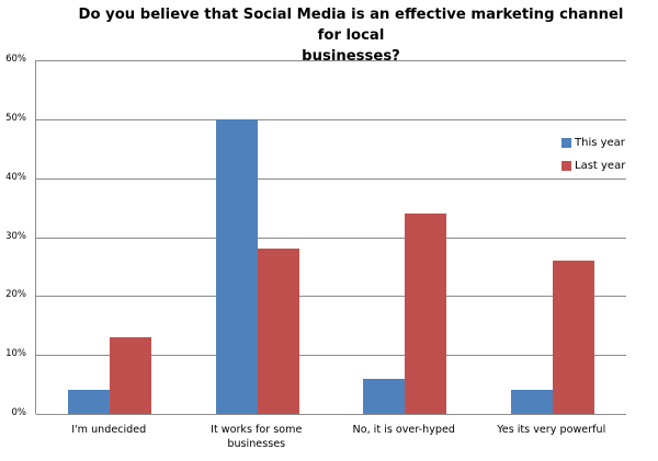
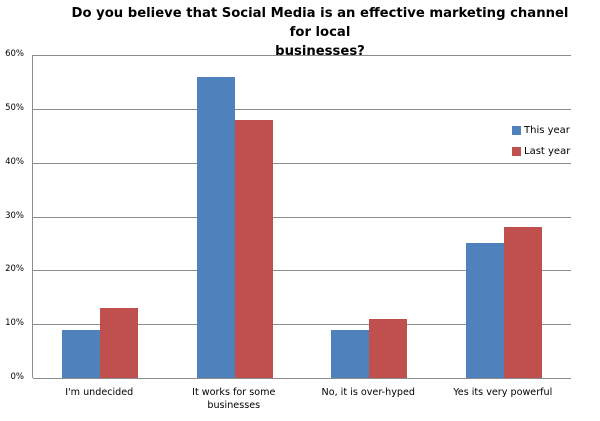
This year/I'm undecided: 4% -> 9%
This year/It works for some businesses: 50% -> 56%
Last year/It works for some businesses: 28% -> 48%
This year/No, it is over-hyped: 6% -> 9%
Last year/No, it is over-hyped: 34% -> 11%
This year/Yes its very powerful: 4% -> 25%
Last year/Yes its very powerful: 26% -> 28%
